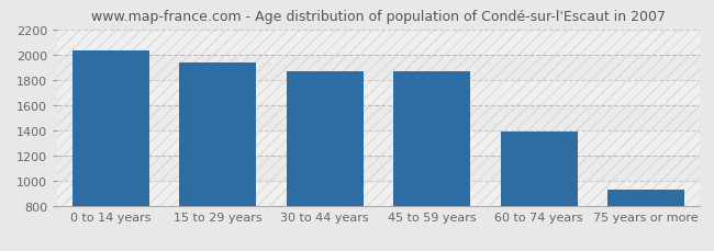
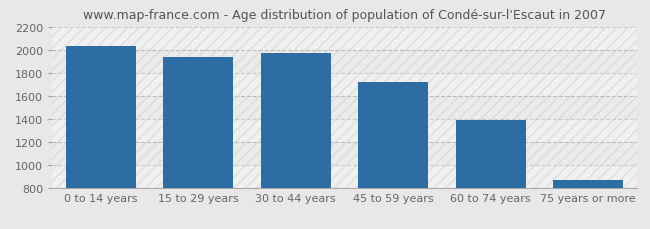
30 to 44 years: 1870 -> 1970
45 to 59 years: 1870 -> 1720
75 years or more: 920 -> 870
